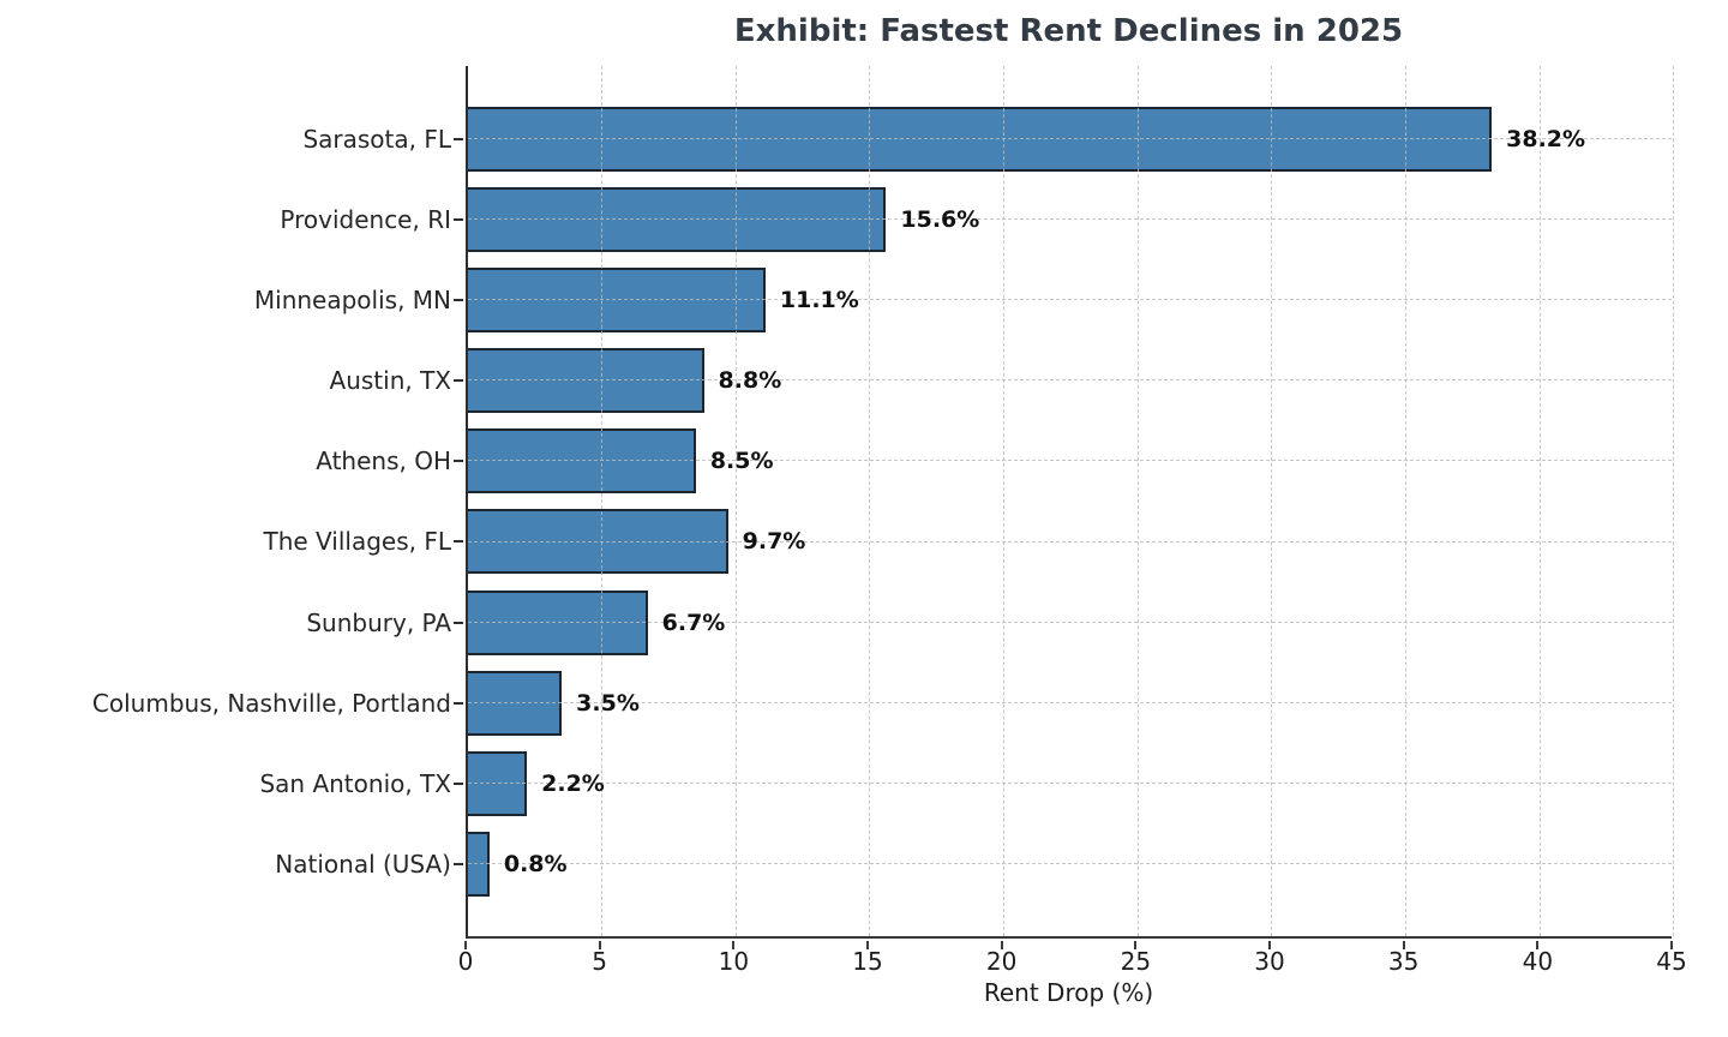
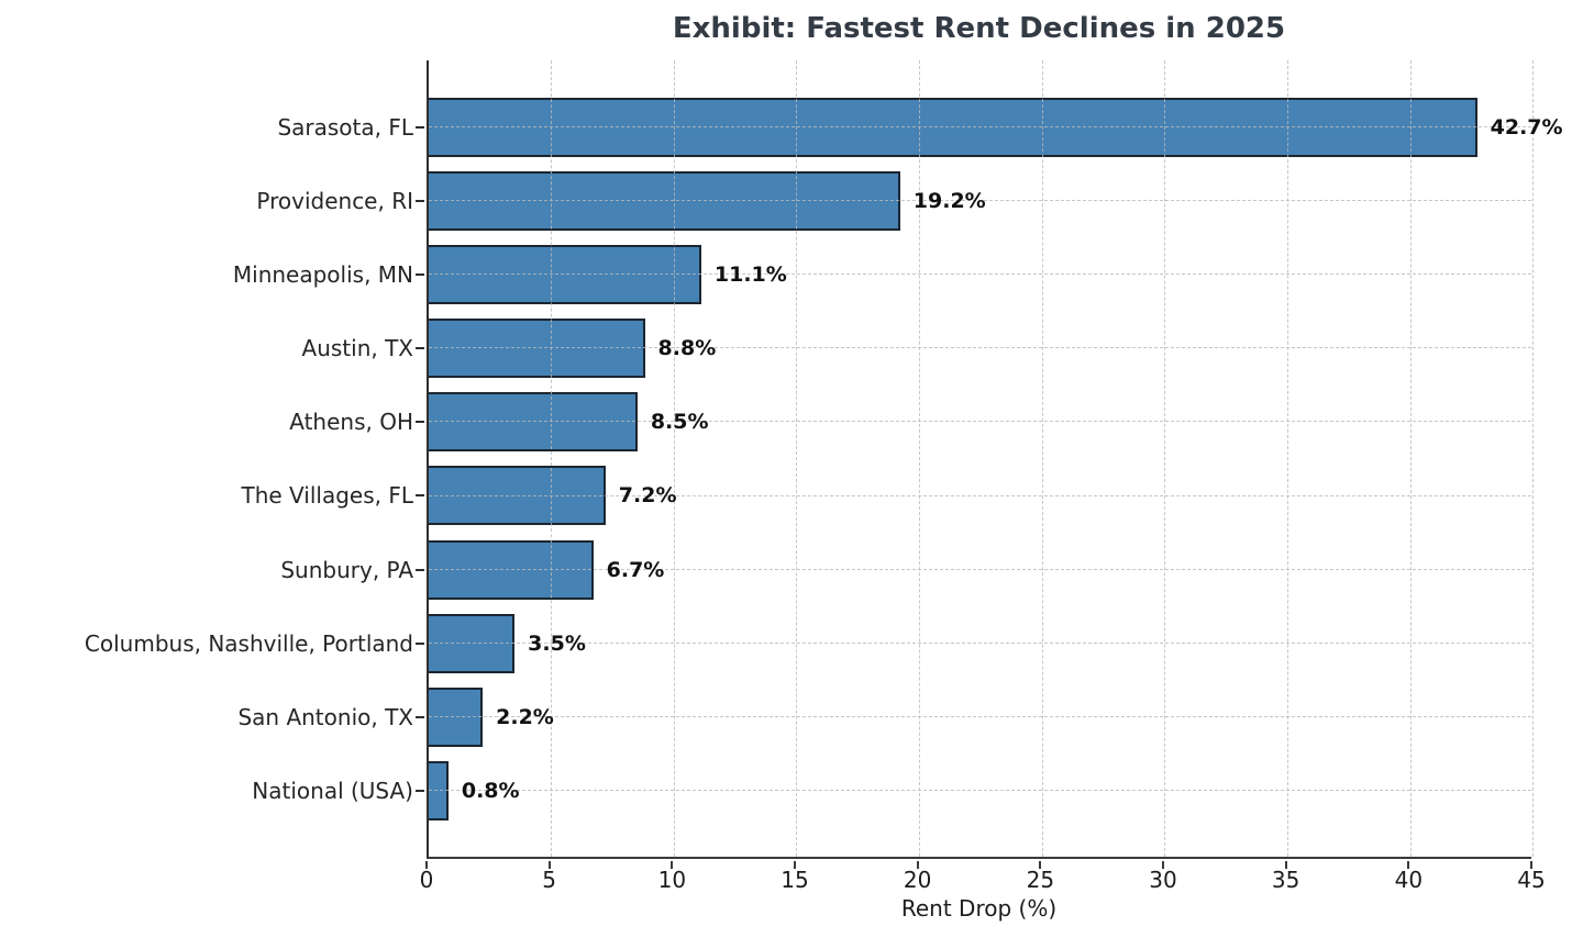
Sarasota, FL: 38.2% -> 42.7%
Providence, RI: 15.6% -> 19.2%
The Villages, FL: 9.7% -> 7.2%
